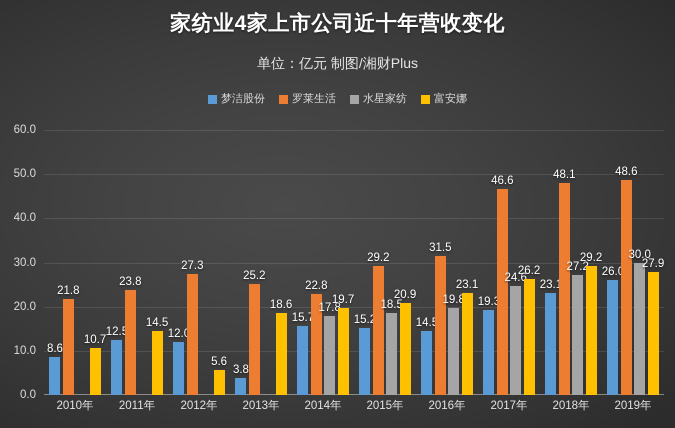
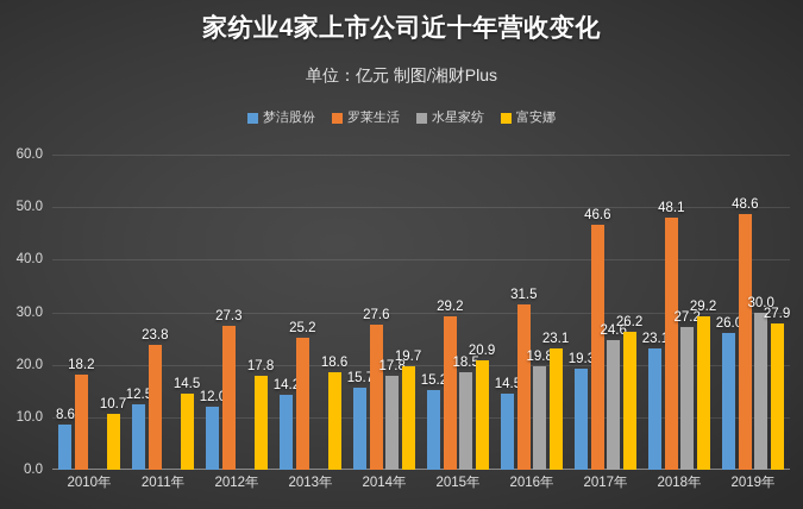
罗莱生活/2010年: 21.8 -> 18.2
富安娜/2012年: 5.6 -> 17.8
梦洁股份/2013年: 3.8 -> 14.2
罗莱生活/2014年: 22.8 -> 27.6
